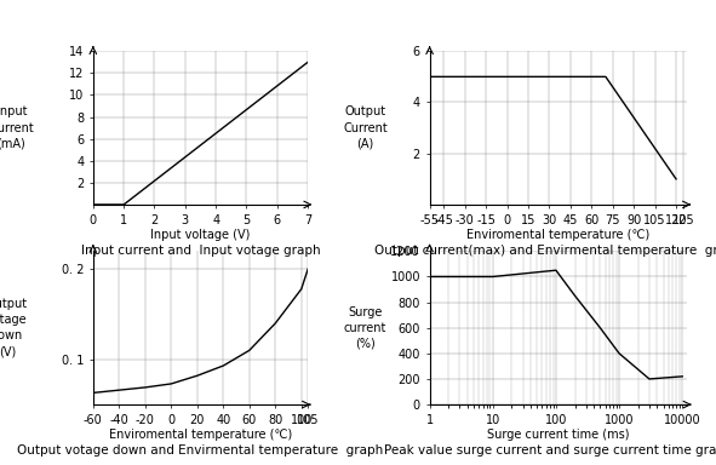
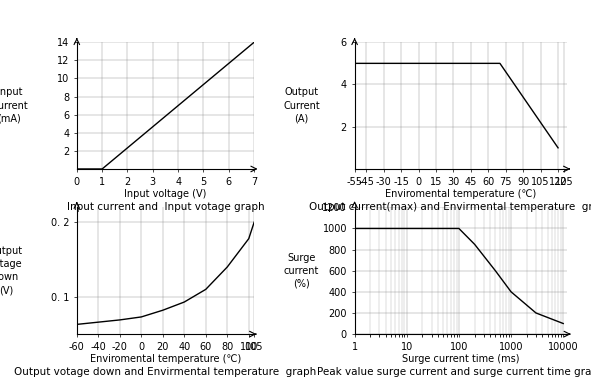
7: 13 -> 14
100: 1050 -> 1000
10000: 220 -> 100
